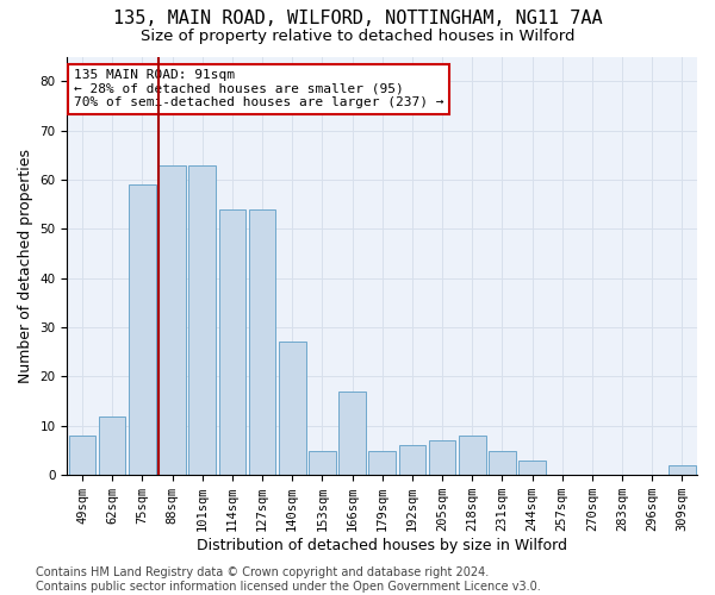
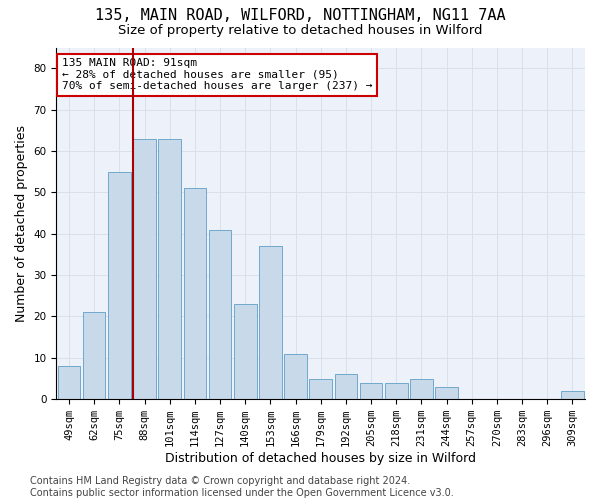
62sqm: 12 -> 21
75sqm: 59 -> 55
114sqm: 54 -> 51
127sqm: 54 -> 41
140sqm: 27 -> 23
153sqm: 5 -> 37
166sqm: 17 -> 11
205sqm: 7 -> 4
218sqm: 8 -> 4
